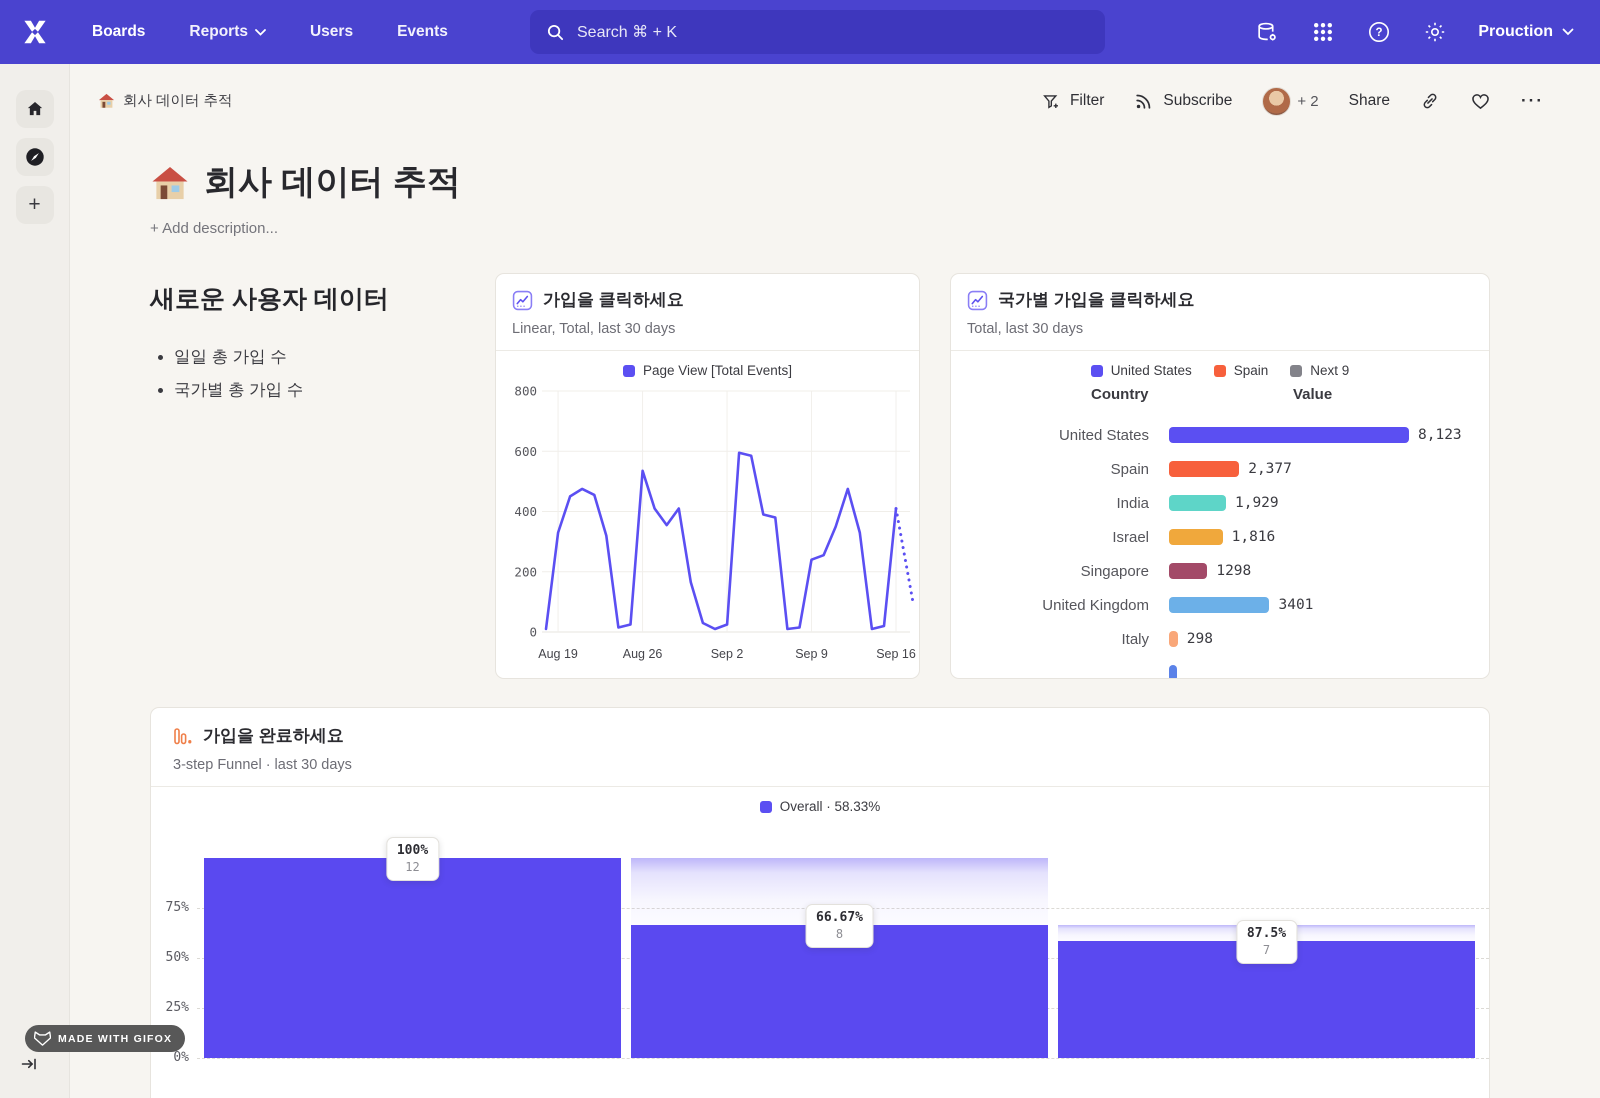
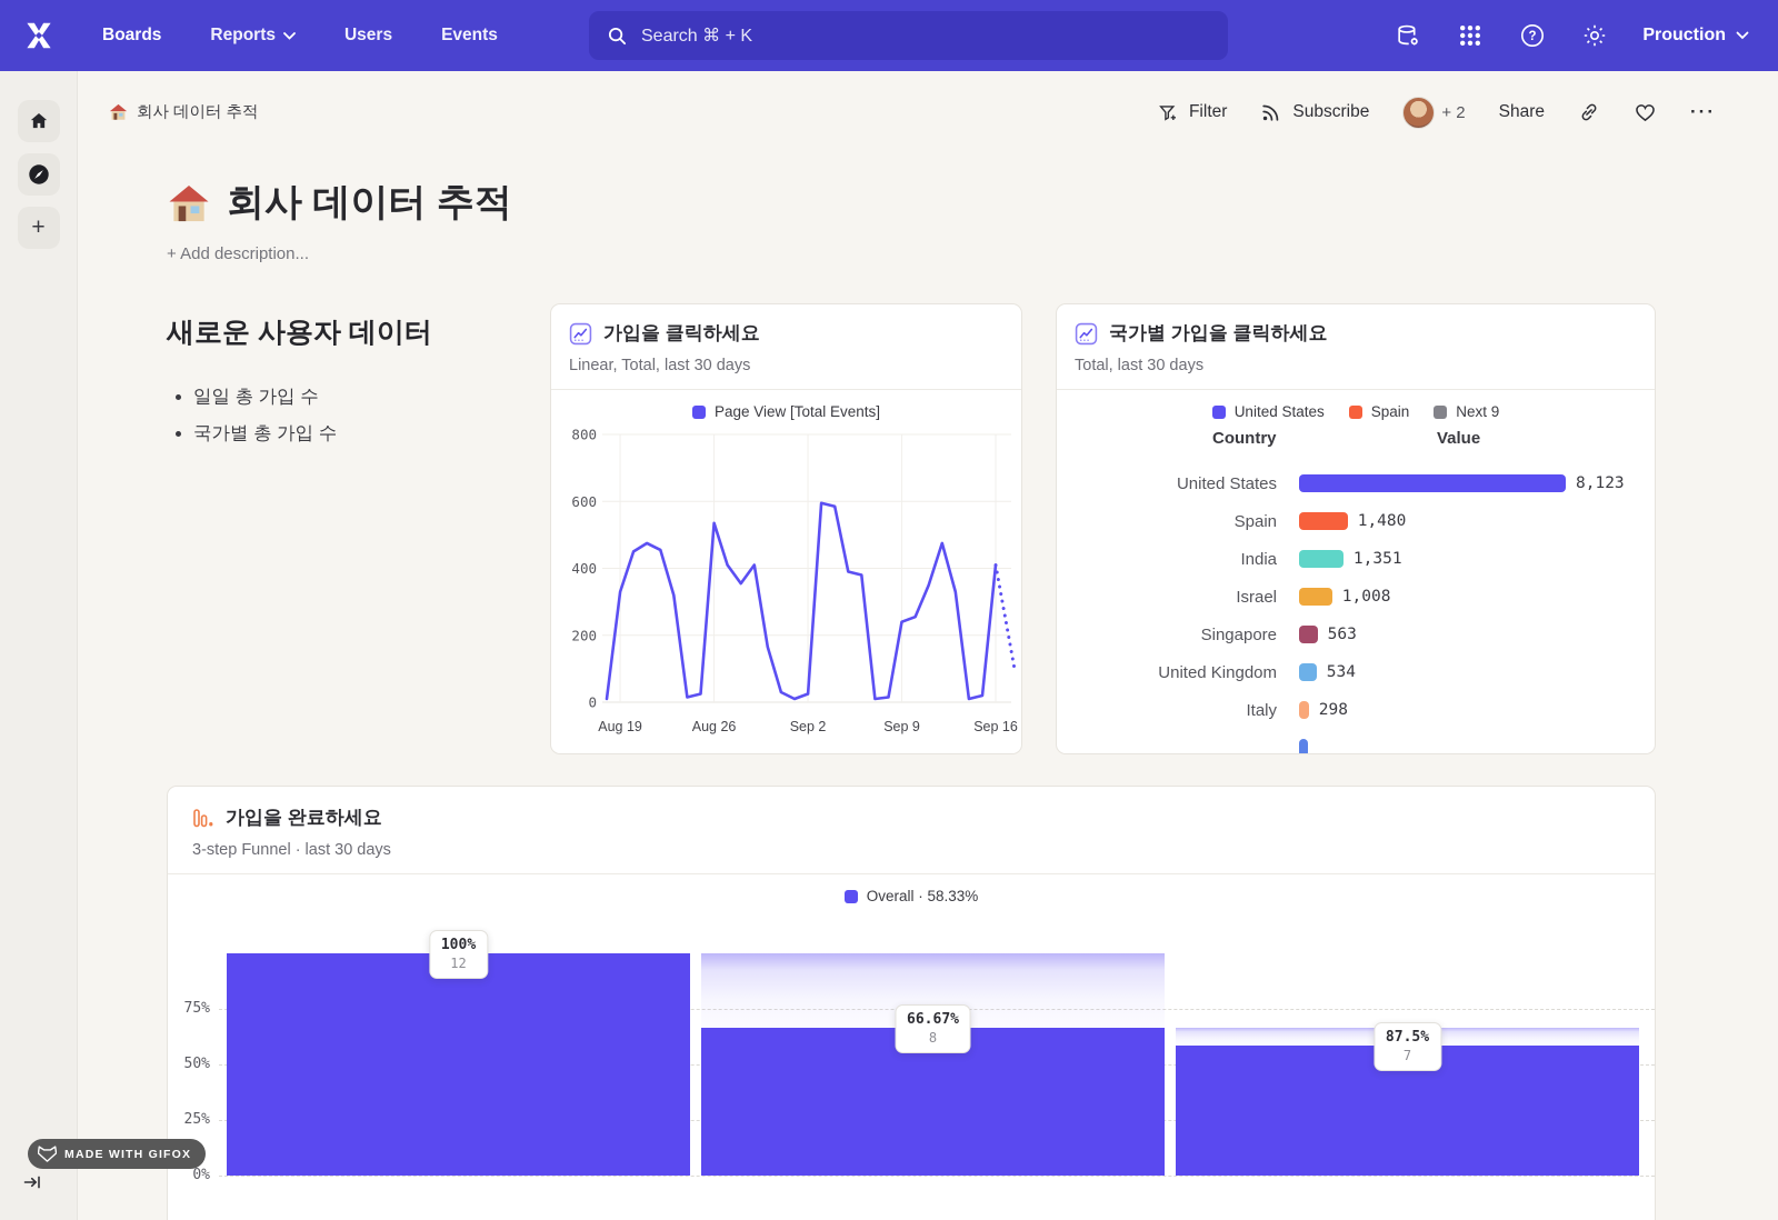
국가별 가입을 클릭하세요/Spain: 2,377 -> 1,480
국가별 가입을 클릭하세요/India: 1,929 -> 1,351
국가별 가입을 클릭하세요/Israel: 1,816 -> 1,008
국가별 가입을 클릭하세요/Singapore: 1298 -> 563
국가별 가입을 클릭하세요/United Kingdom: 3401 -> 534
